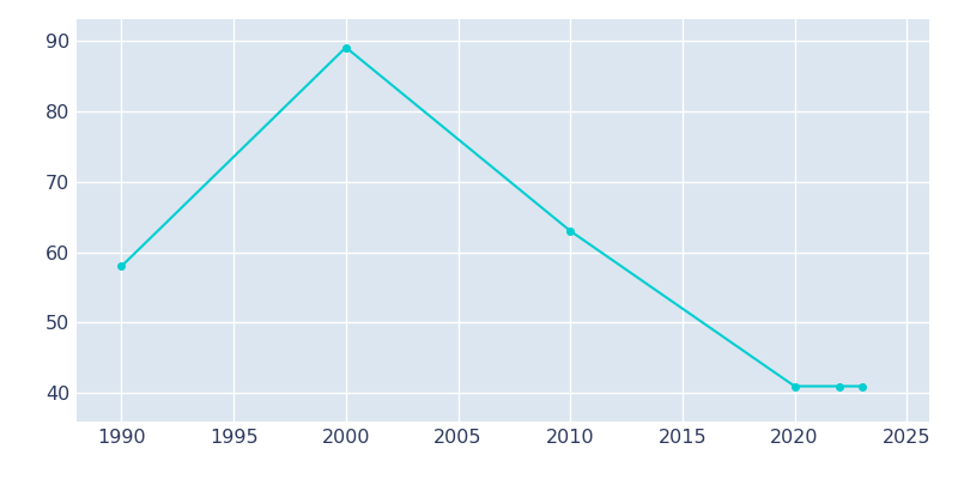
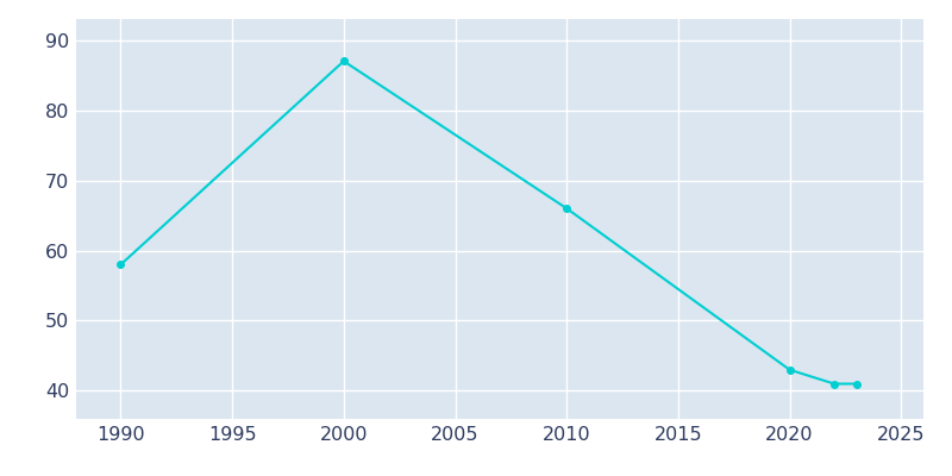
2000: 89 -> 87
2010: 63 -> 66
2020: 41 -> 43
